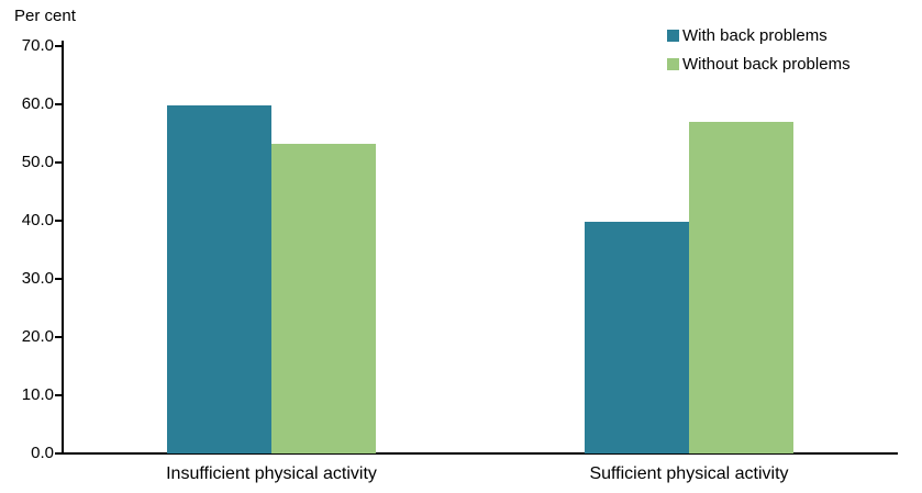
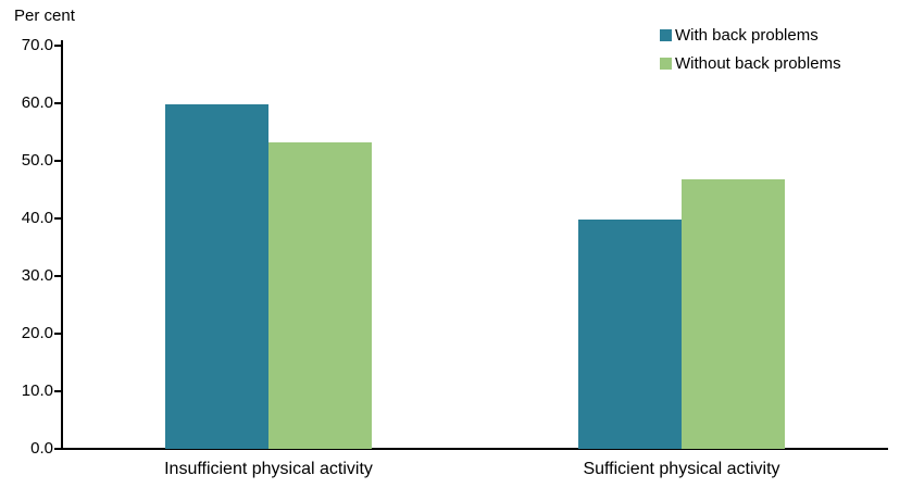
Without back problems/Sufficient physical activity: 57 -> 47
